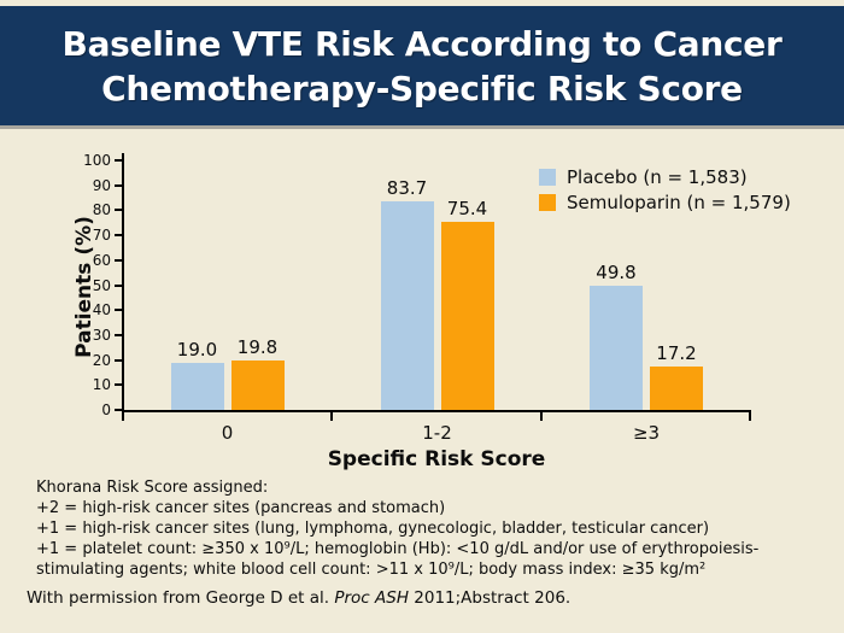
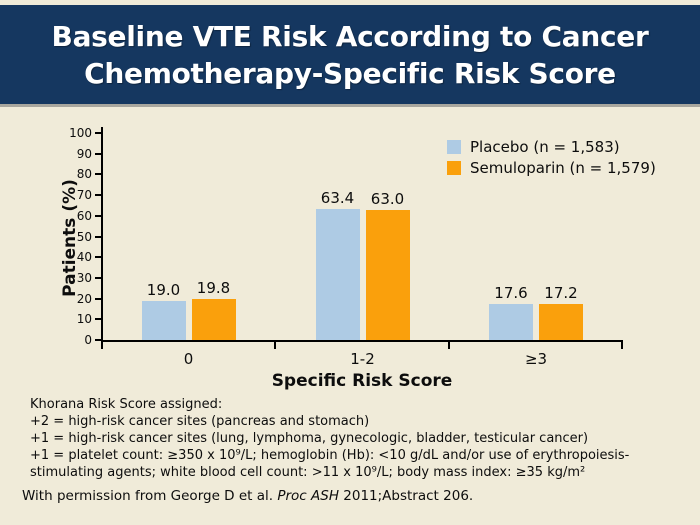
Placebo (n = 1,583)/1-2: 83.7 -> 63.4
Semuloparin (n = 1,579)/1-2: 75.4 -> 63.0
Placebo (n = 1,583)/≥3: 49.8 -> 17.6
